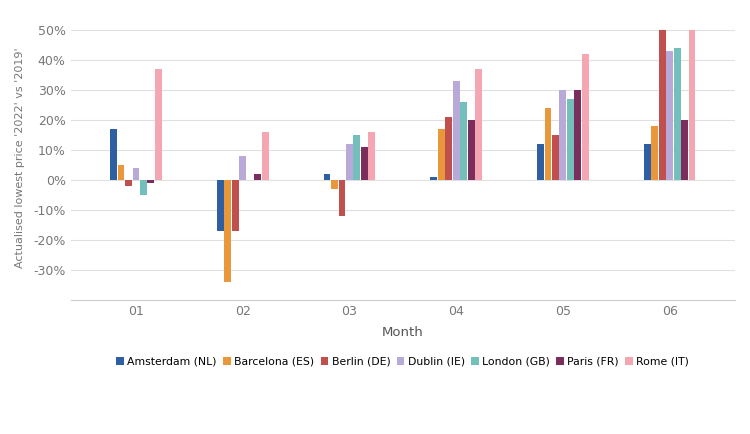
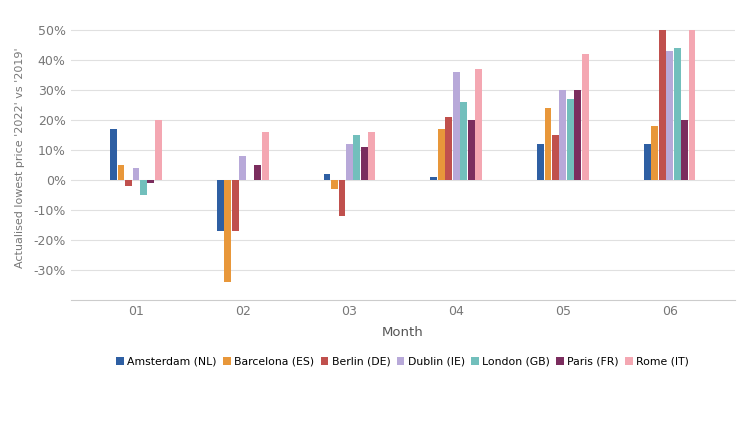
Rome (IT)/01: 37% -> 20%
Paris (FR)/02: 2% -> 5%
Dublin (IE)/04: 33% -> 36%
